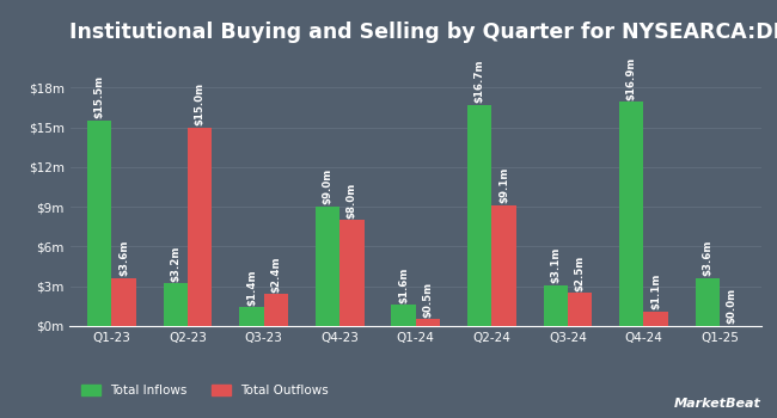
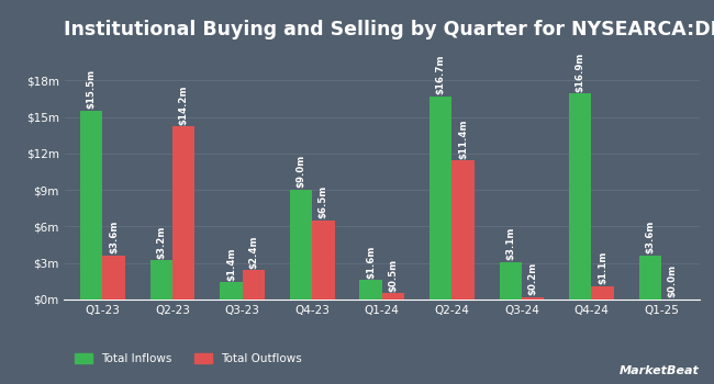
Total Outflows/Q2-23: $15.0m -> $14.2m
Total Outflows/Q4-23: $8.0m -> $6.5m
Total Outflows/Q2-24: $9.1m -> $11.4m
Total Outflows/Q3-24: $2.5m -> $0.2m
